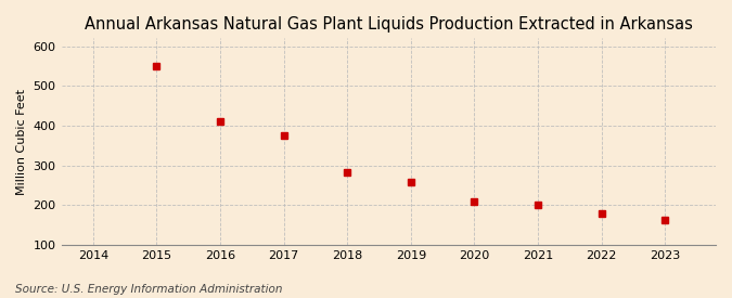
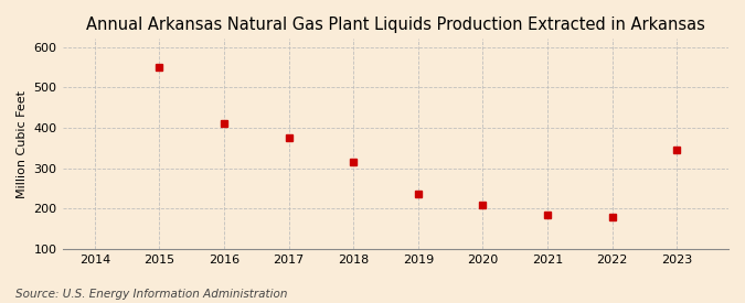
2018: 283 -> 315
2019: 257 -> 235
2021: 202 -> 185
2023: 163 -> 345
